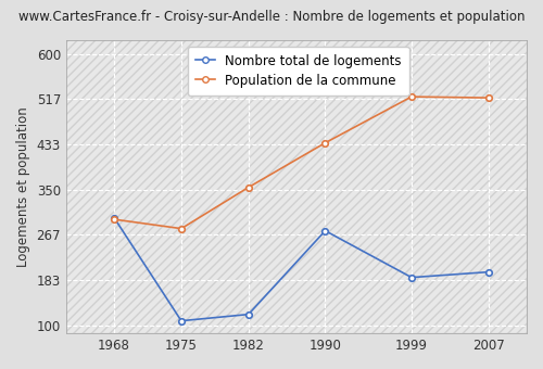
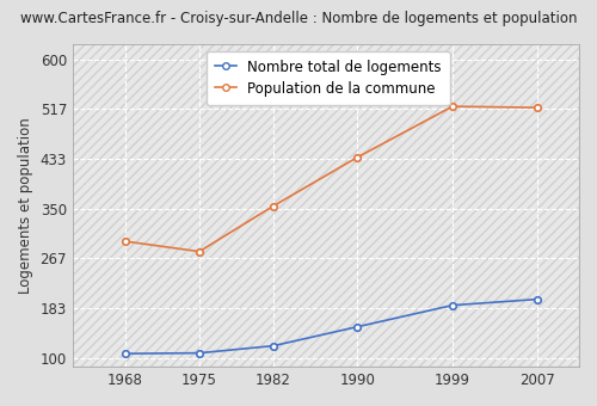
Nombre total de logements/1968: 298 -> 107
Nombre total de logements/1990: 274 -> 152
